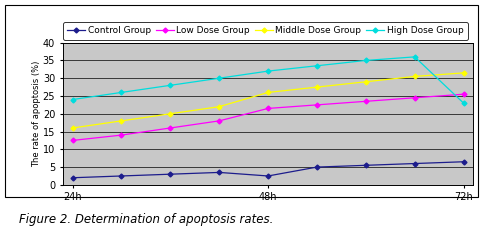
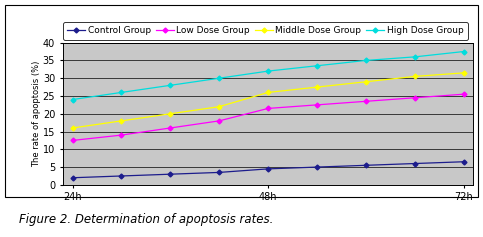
Control Group/48h: 2.5 -> 4.5
High Dose Group/72h: 23.0 -> 37.5
